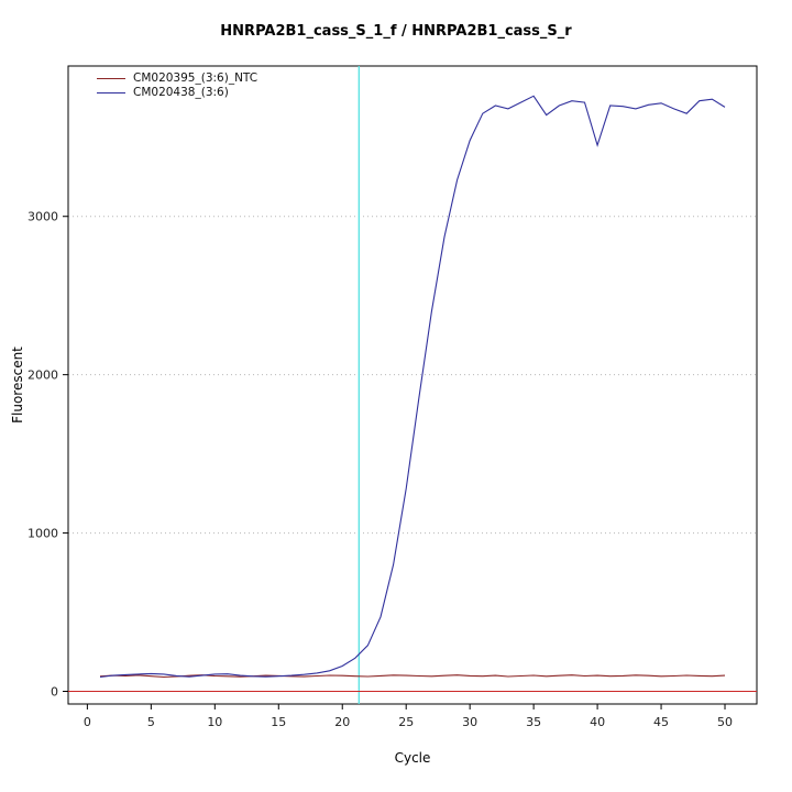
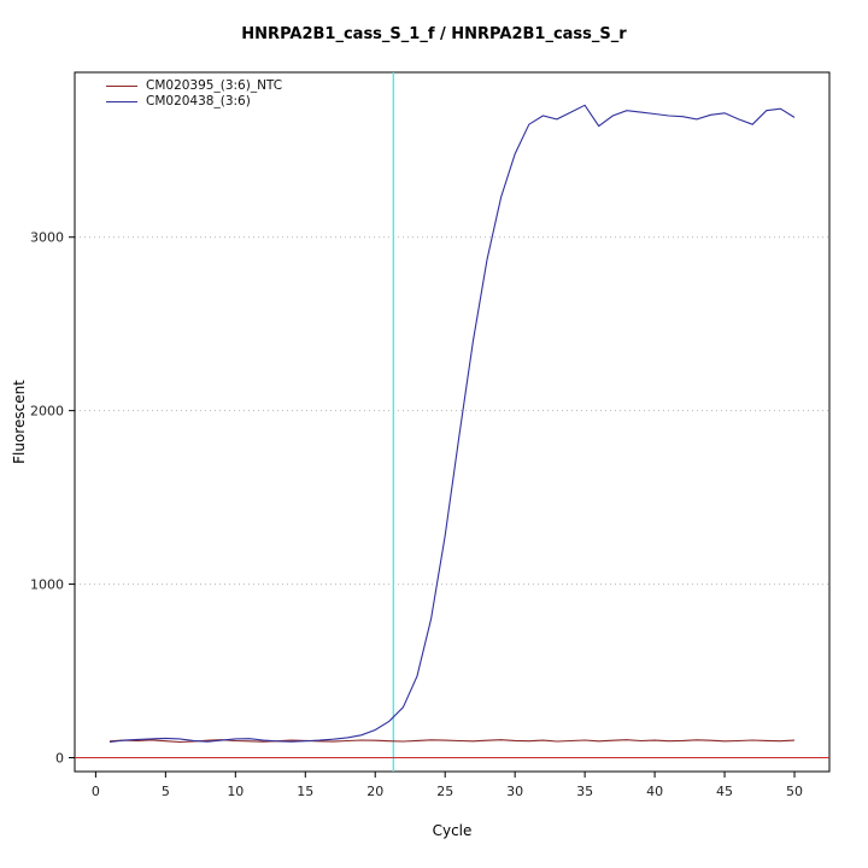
CM020438_(3:6)/40: 3450 -> 3710
